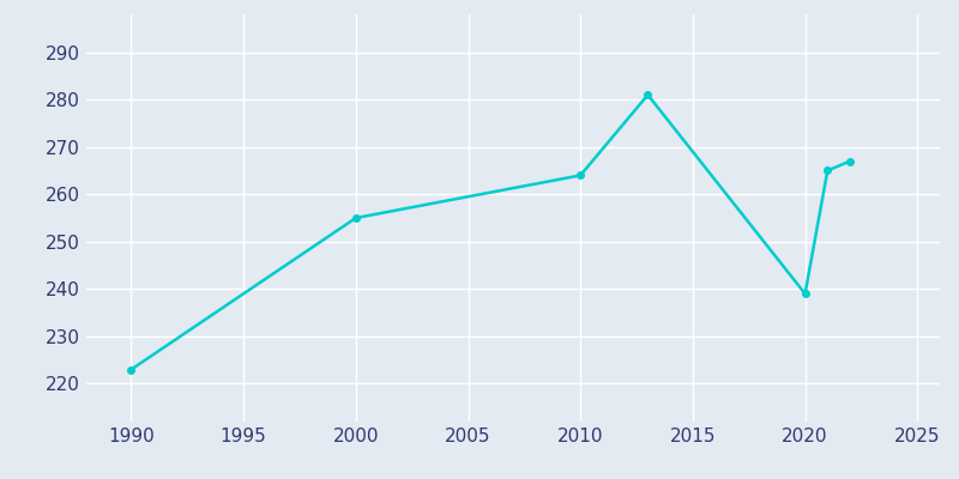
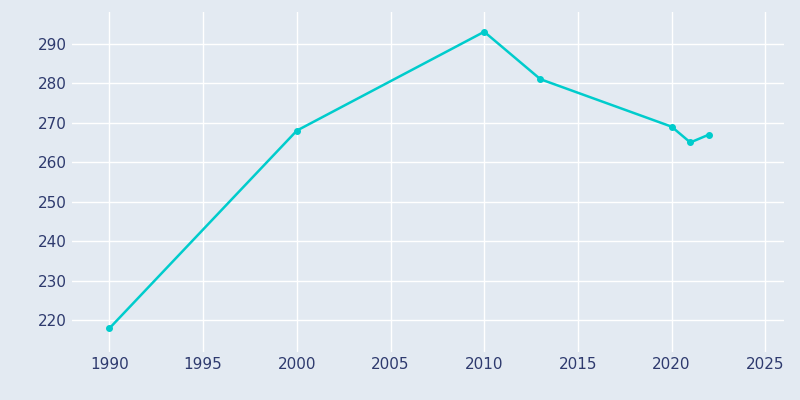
1990: 223 -> 218
2000: 255 -> 268
2010: 264 -> 293
2020: 239 -> 269
